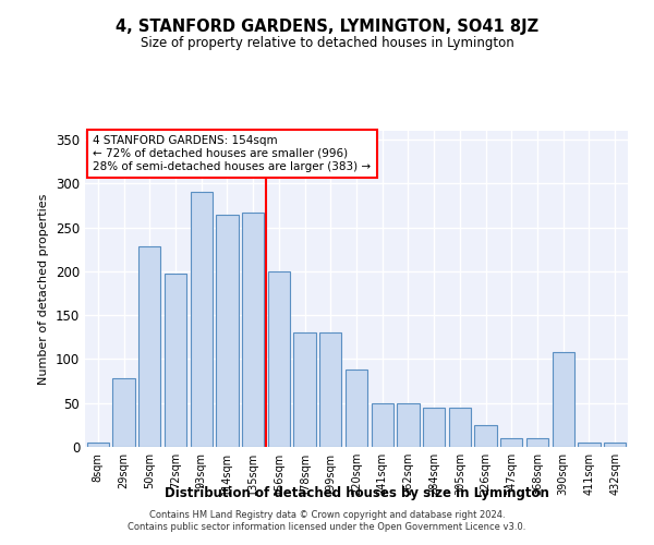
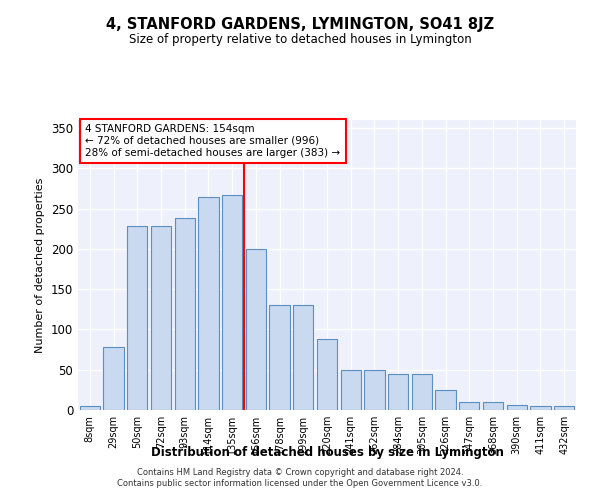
72sqm: 198 -> 228
93sqm: 290 -> 238
390sqm: 108 -> 6
